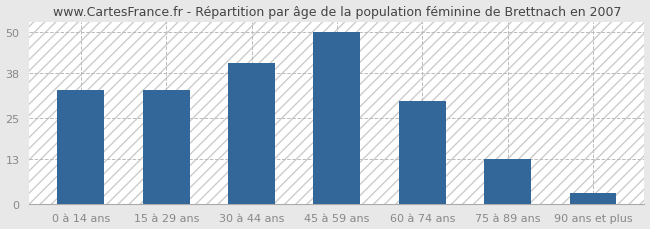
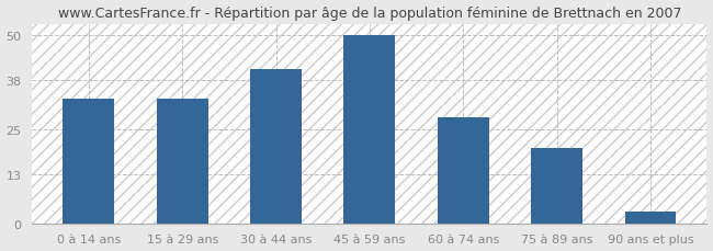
60 à 74 ans: 30 -> 28
75 à 89 ans: 13 -> 20
